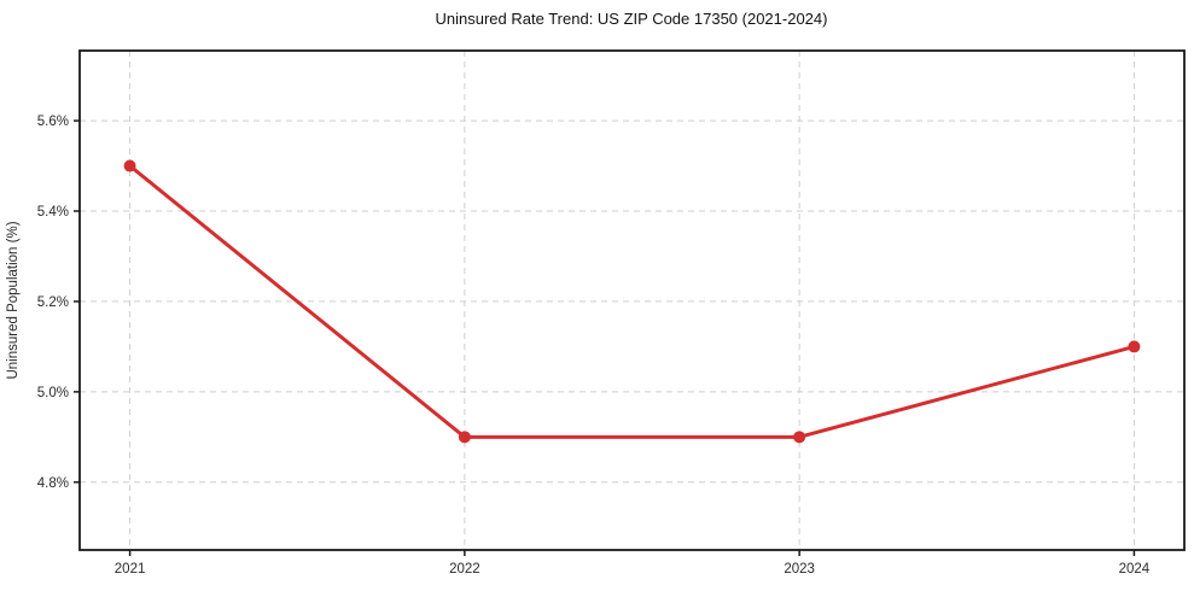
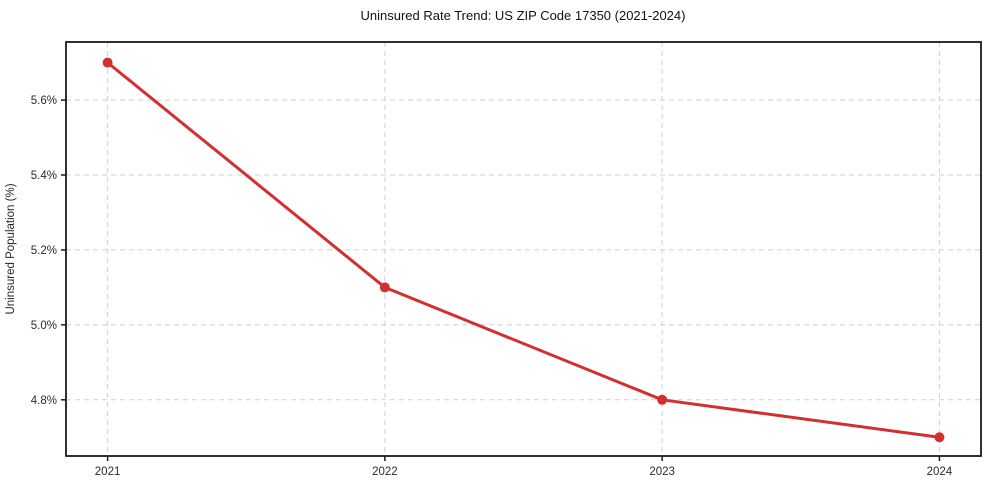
2021: 5.5% -> 5.7%
2022: 4.9% -> 5.1%
2023: 4.9% -> 4.8%
2024: 5.1% -> 4.7%
